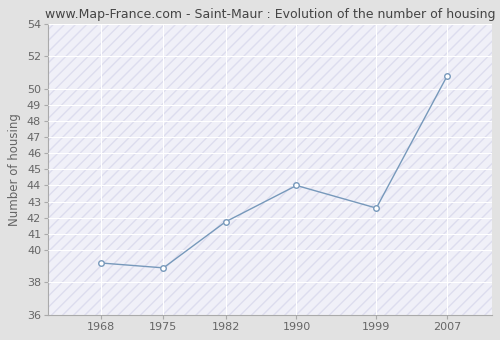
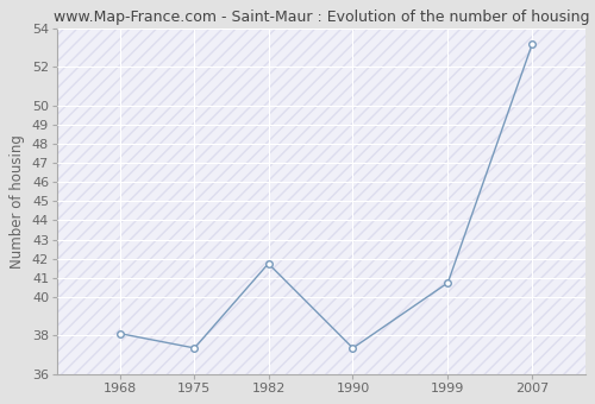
1968: 39.2 -> 38.1
1975: 38.9 -> 37.4
1990: 44.0 -> 37.4
1999: 42.6 -> 40.8
2007: 50.8 -> 53.2
